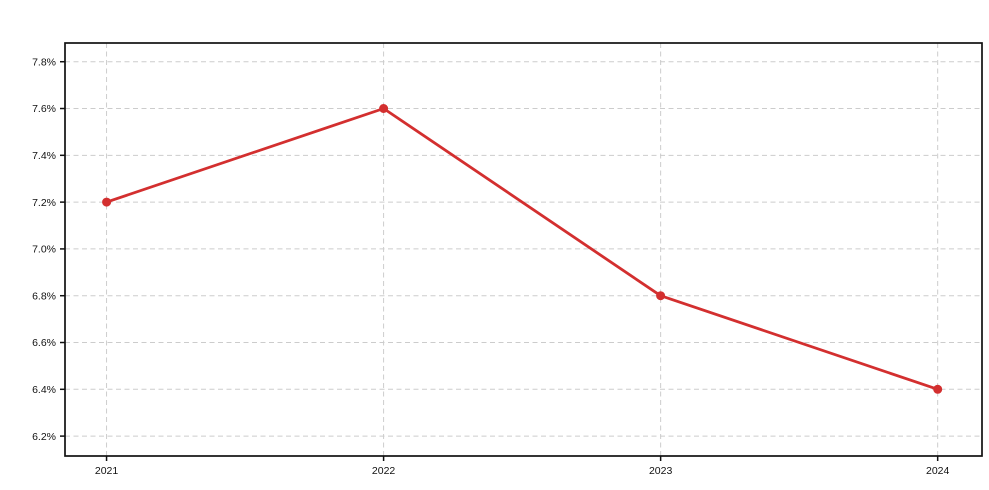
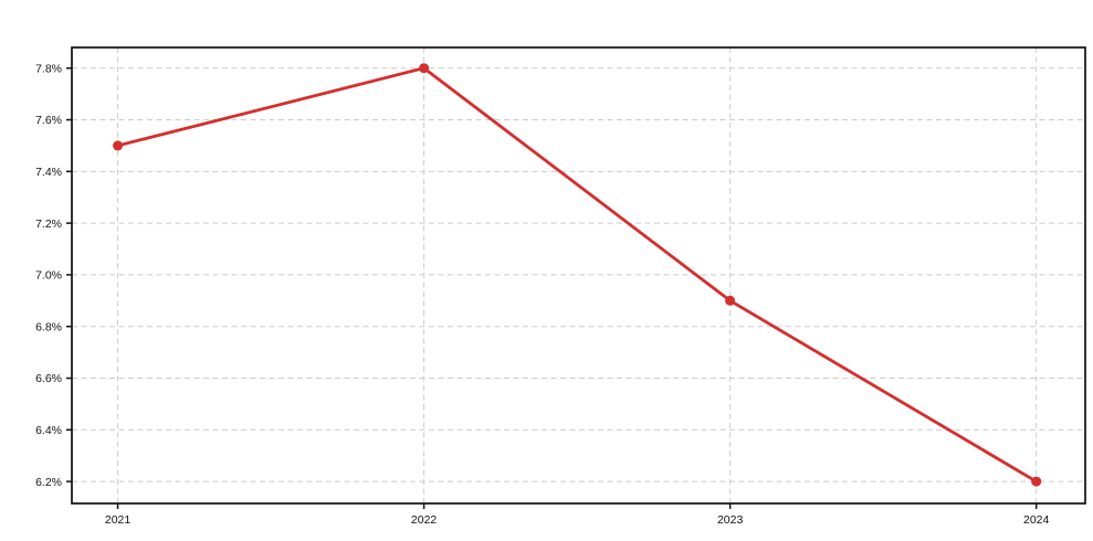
2021: 7.2% -> 7.5%
2022: 7.6% -> 7.8%
2023: 6.8% -> 6.9%
2024: 6.4% -> 6.2%
